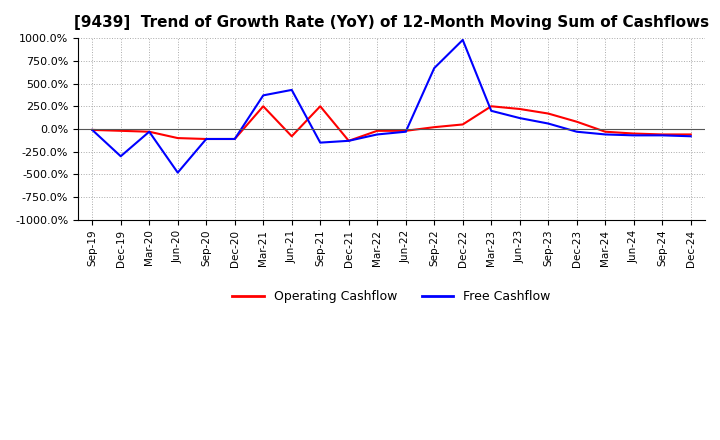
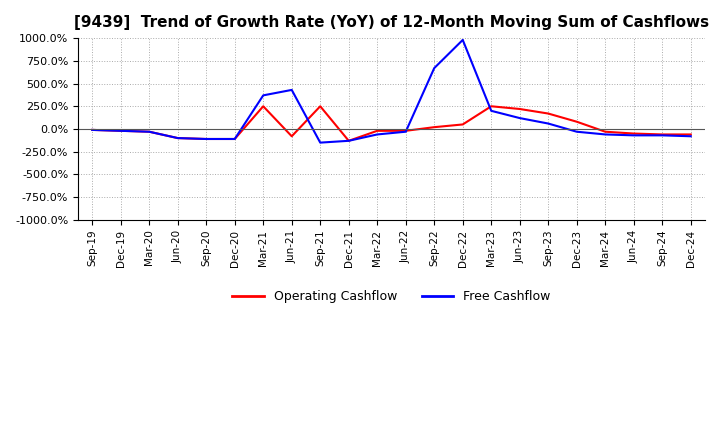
Free Cashflow/Dec-19: -300% -> -20%
Free Cashflow/Jun-20: -480% -> -100%
